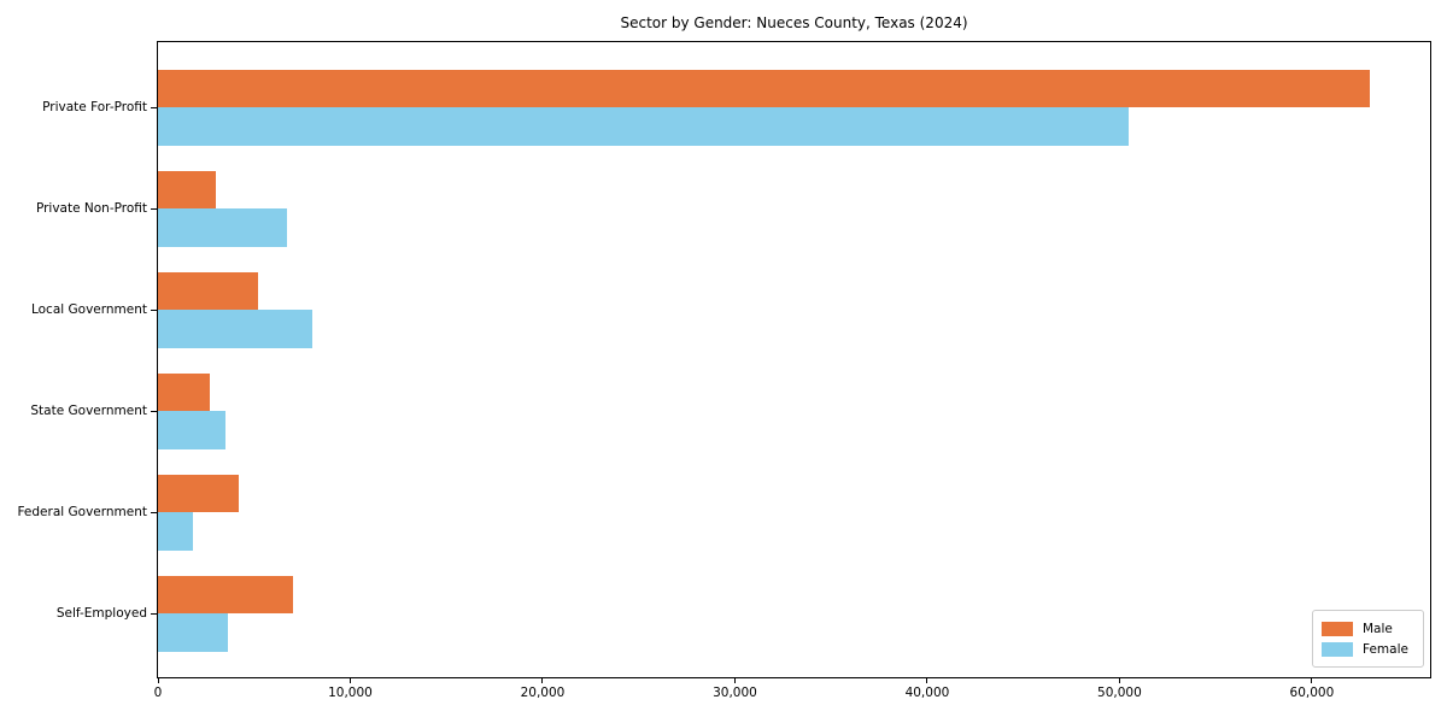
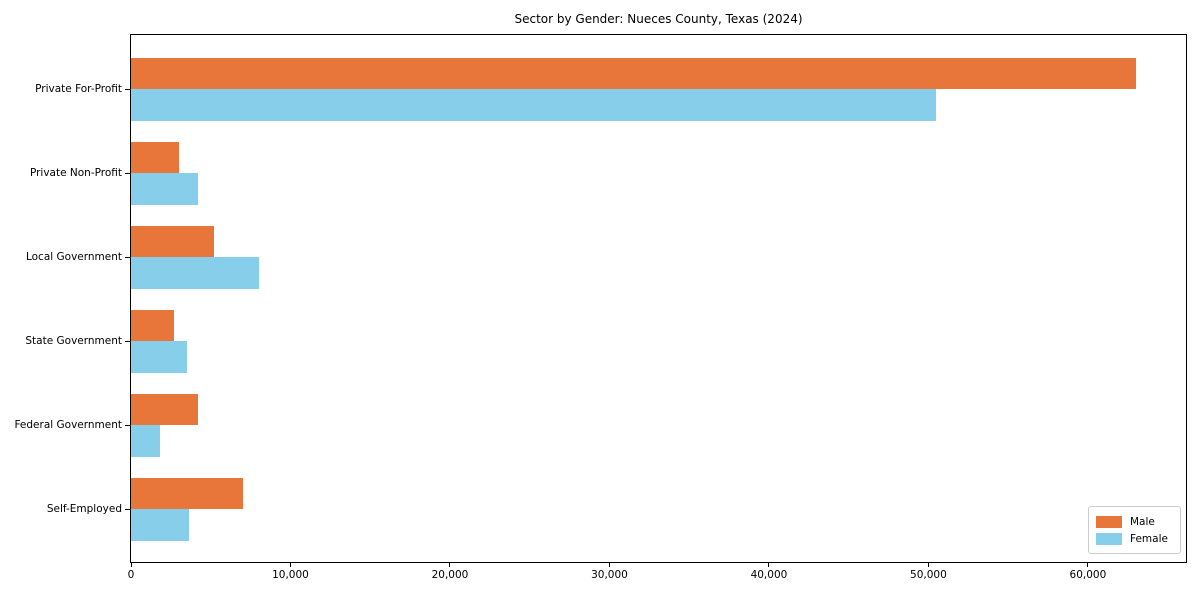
Female/Private Non-Profit: 6700 -> 4200
